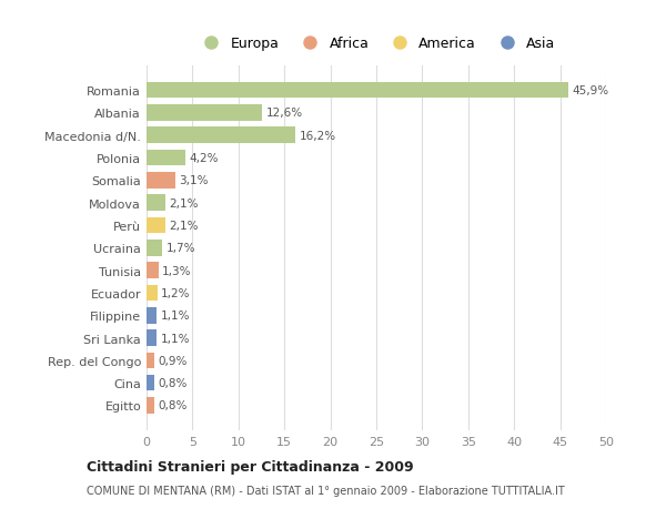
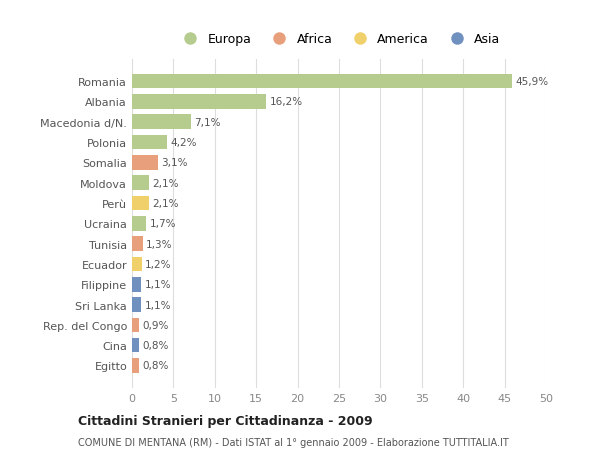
Albania: 12,6% -> 16,2%
Macedonia d/N.: 16,2% -> 7,1%
